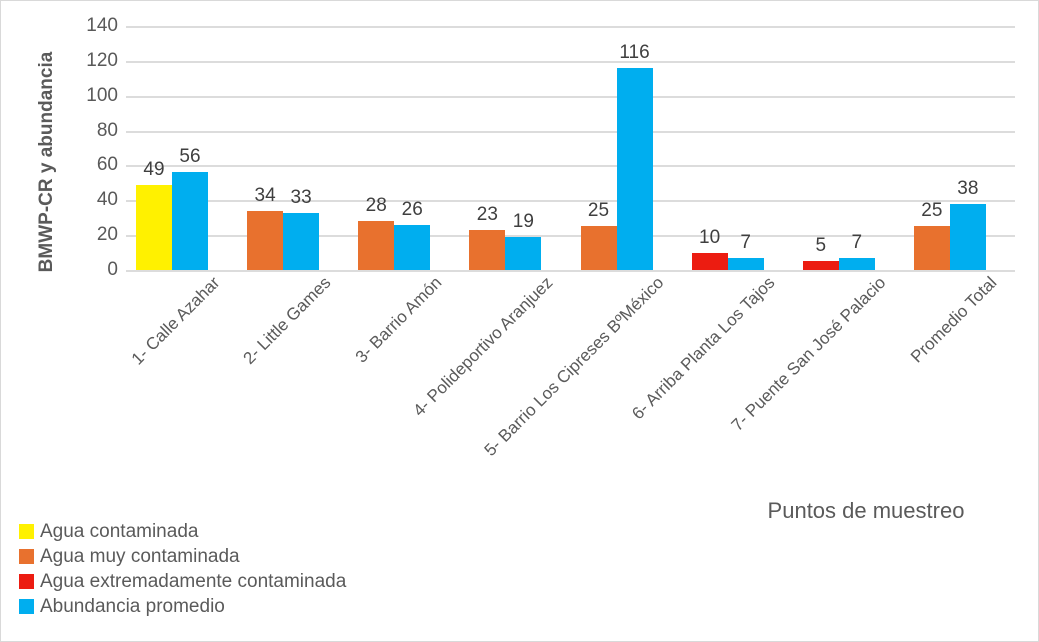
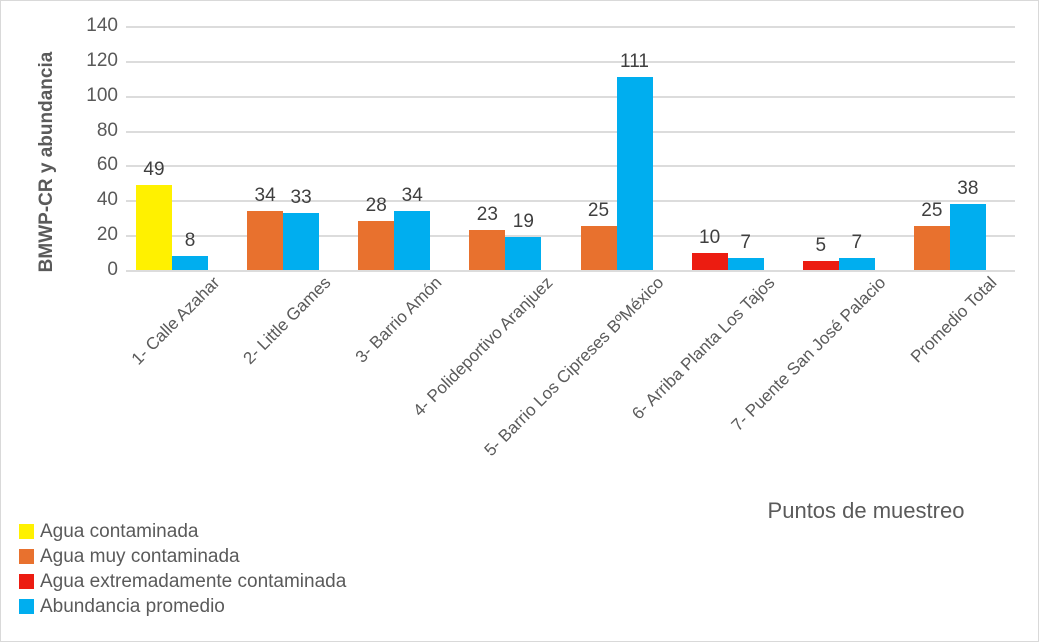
Abundancia promedio/1- Calle Azahar: 56 -> 8
Abundancia promedio/3- Barrio Amón: 26 -> 34
Abundancia promedio/5- Barrio Los Cipreses BºMéxico: 116 -> 111
